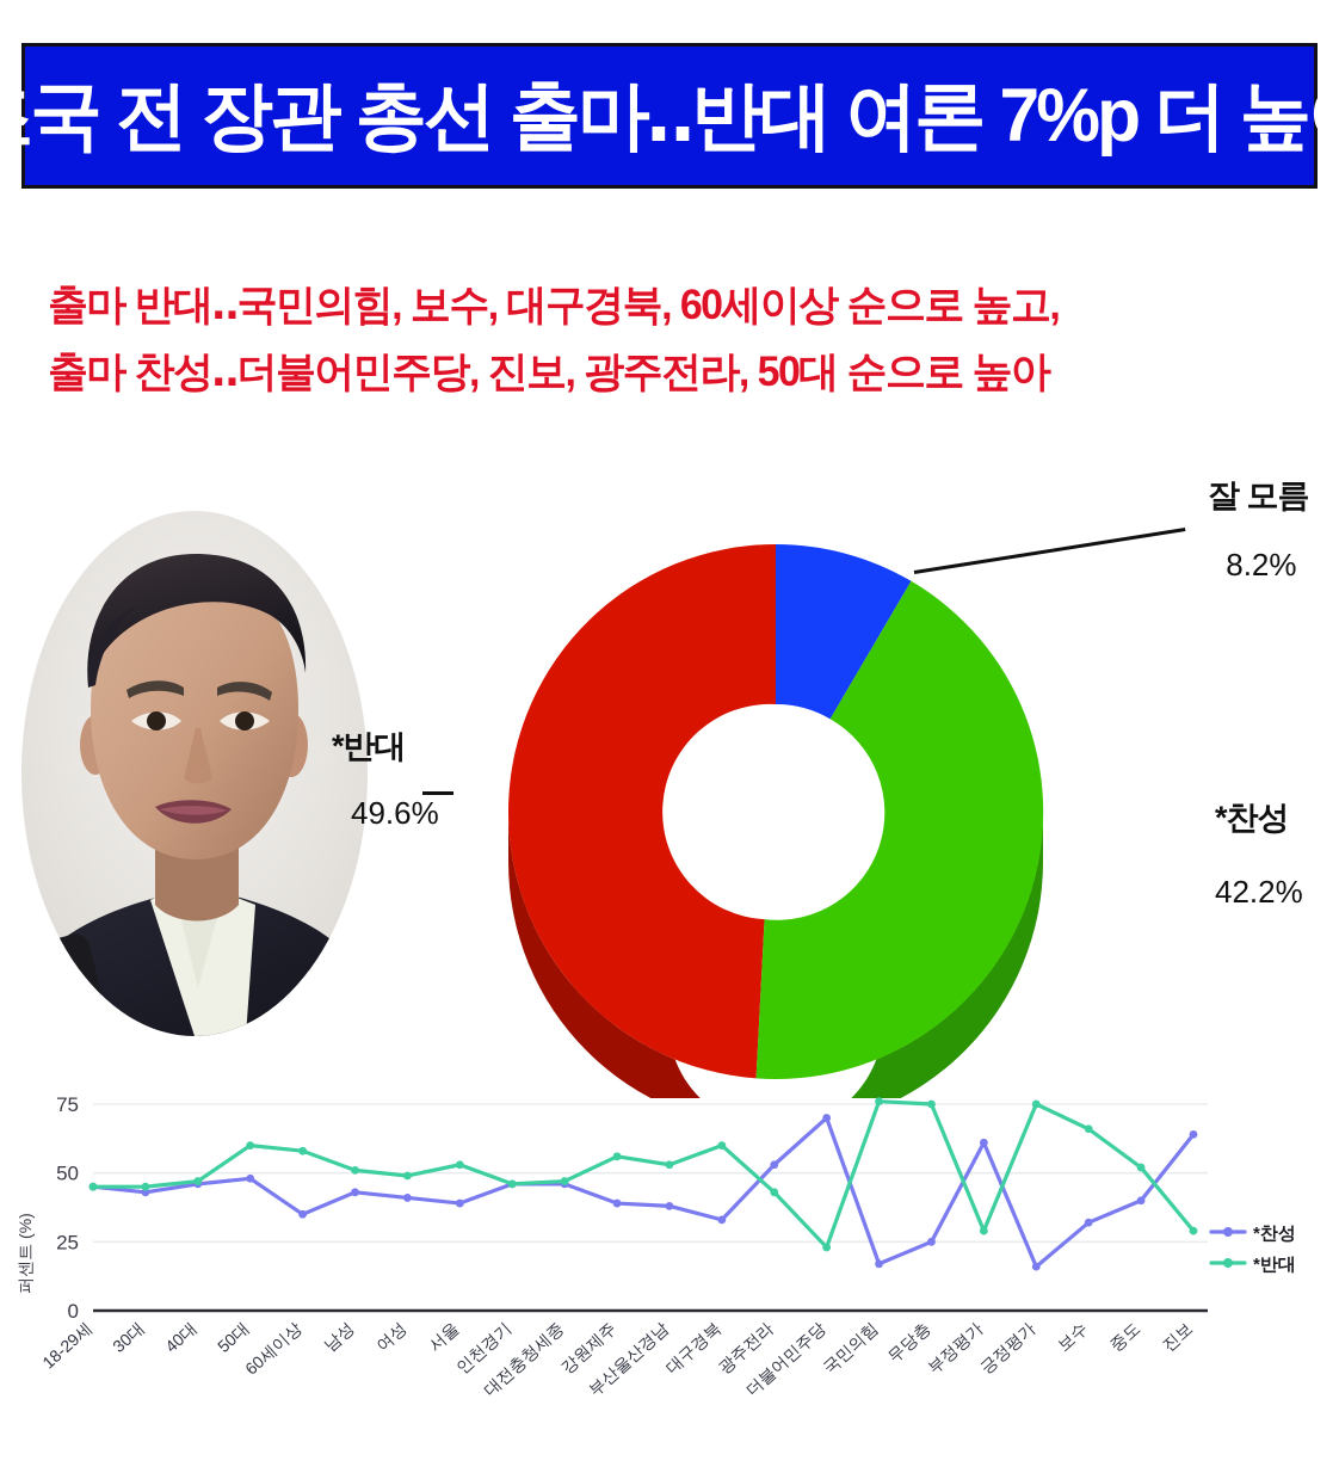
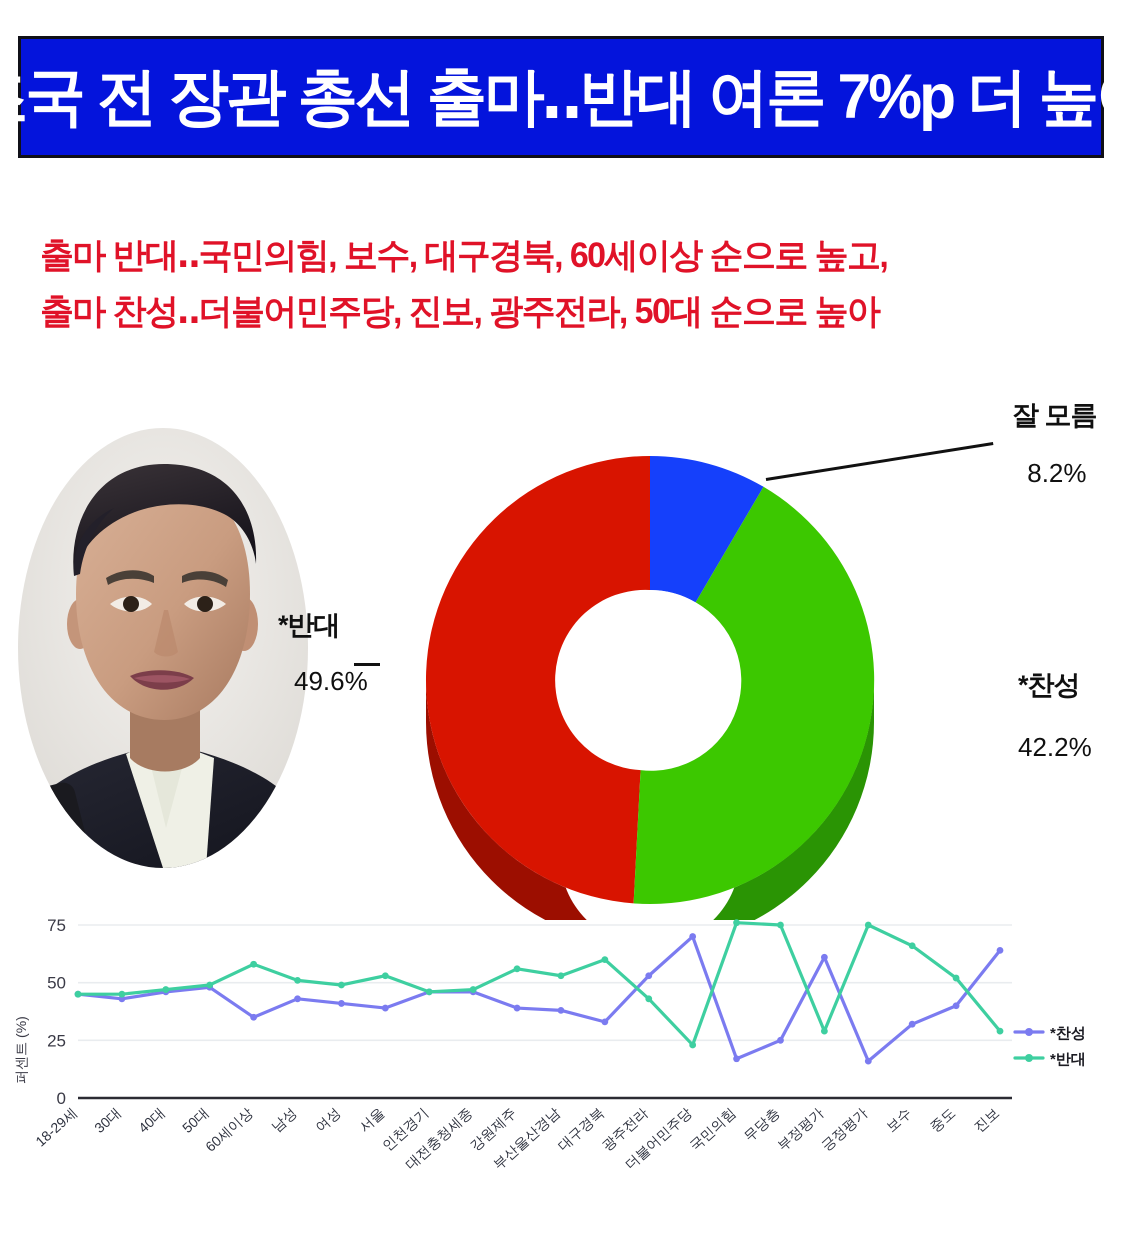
*반대/50대: 60 -> 49
